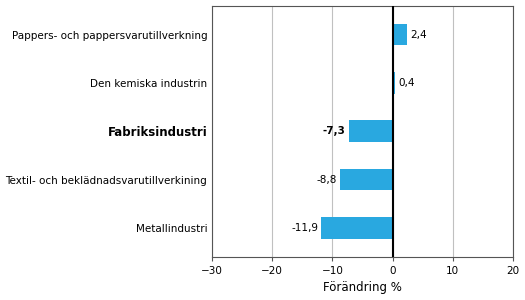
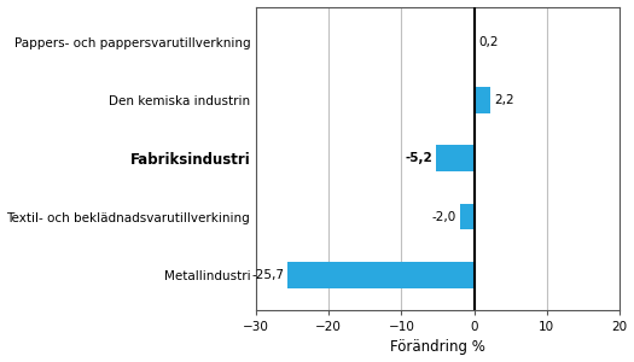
Pappers- och pappersvarutillverkning: 2,4 -> 0,2
Den kemiska industrin: 0,4 -> 2,2
Fabriksindustri: -7,3 -> -5,2
Textil- och beklädnadsvarutillverkining: -8,8 -> -2,0
Metallindustri: -11,9 -> -25,7
